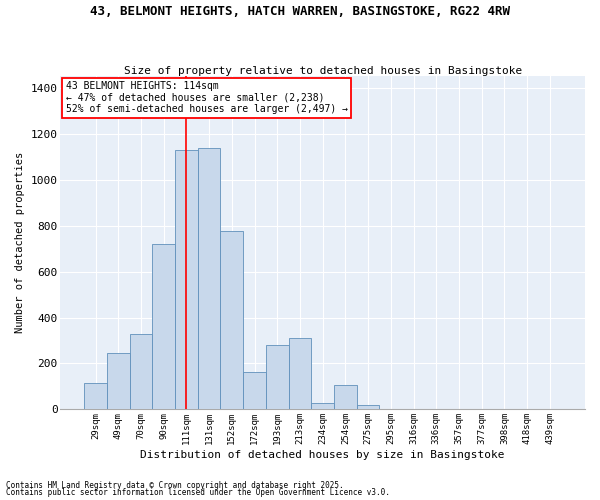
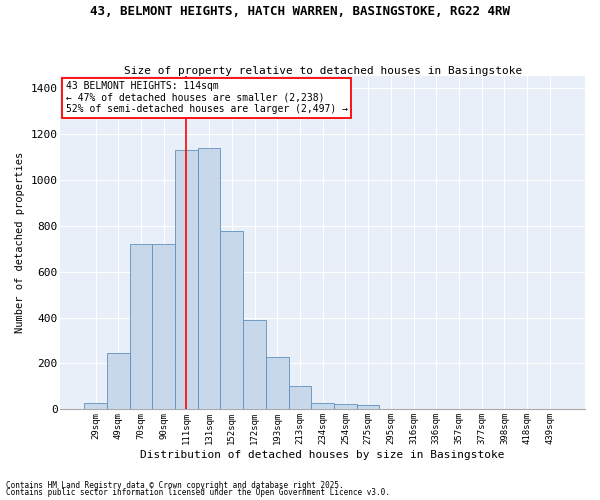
29sqm: 115 -> 30
70sqm: 330 -> 718
172sqm: 165 -> 390
193sqm: 280 -> 230
213sqm: 310 -> 100
254sqm: 105 -> 25
